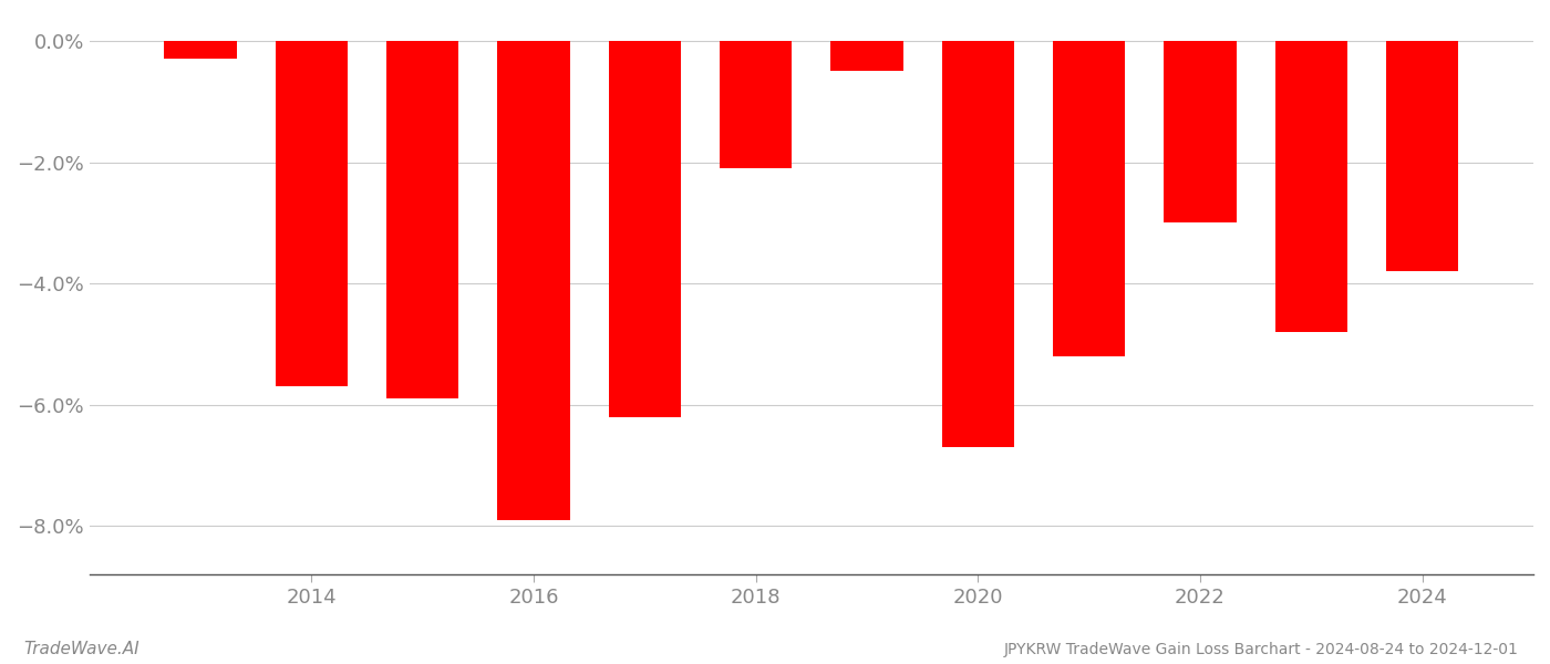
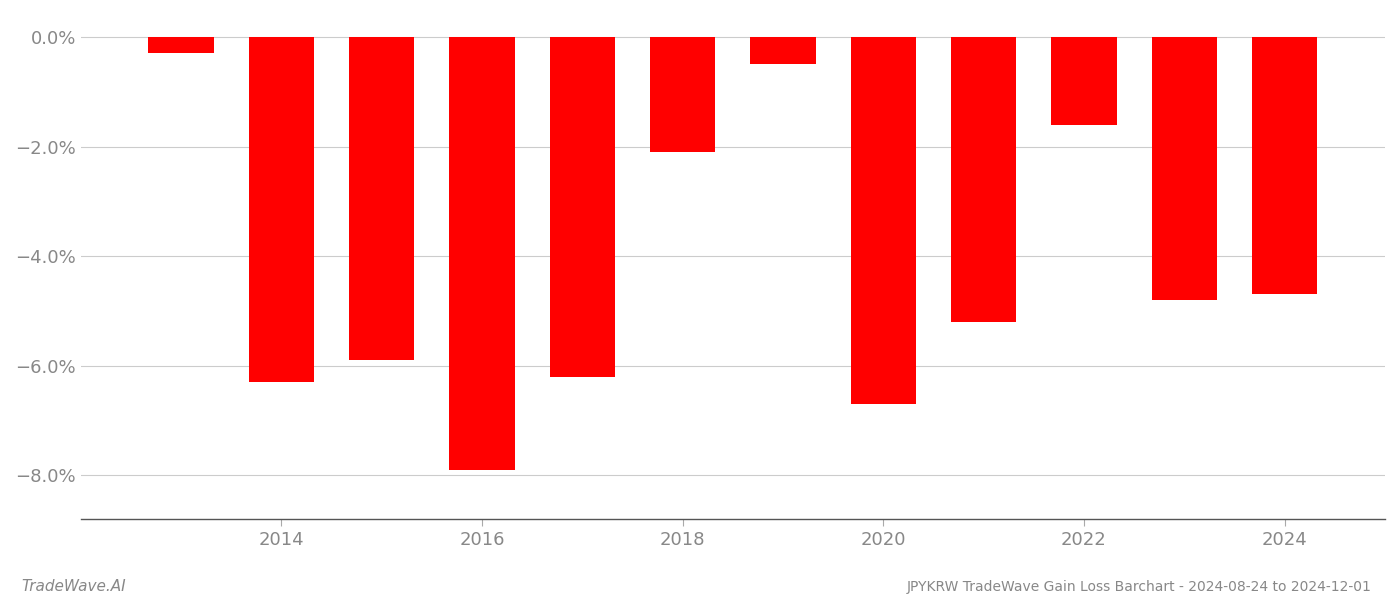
2014: -5.7% -> -6.3%
2022: -3.0% -> -1.6%
2024: -3.8% -> -4.7%
